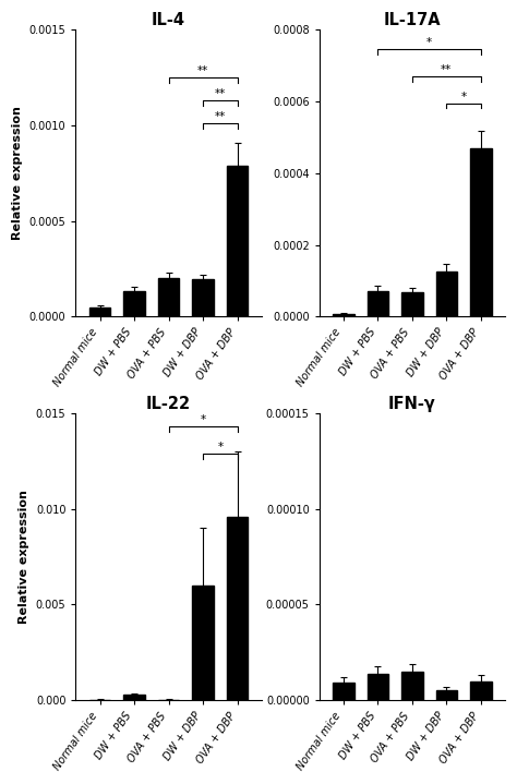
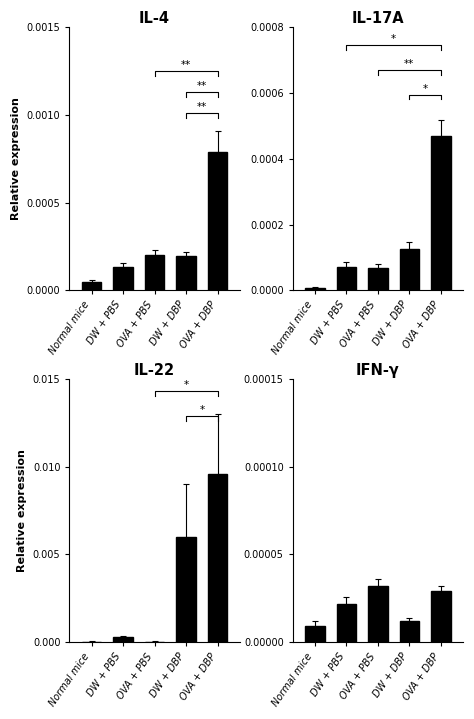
IFN-γ/DW + PBS: 0.000014 -> 0.000022
IFN-γ/OVA + PBS: 0.000015 -> 0.000032
IFN-γ/DW + DBP: 0.000005 -> 0.000012
IFN-γ/OVA + DBP: 0.000010 -> 0.000029
